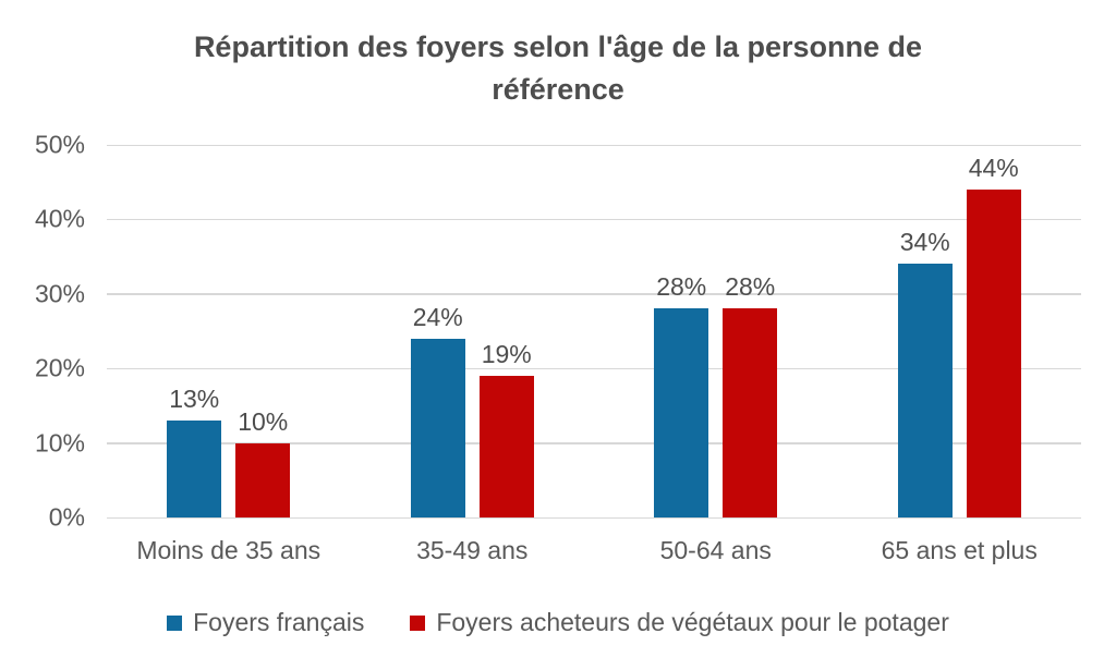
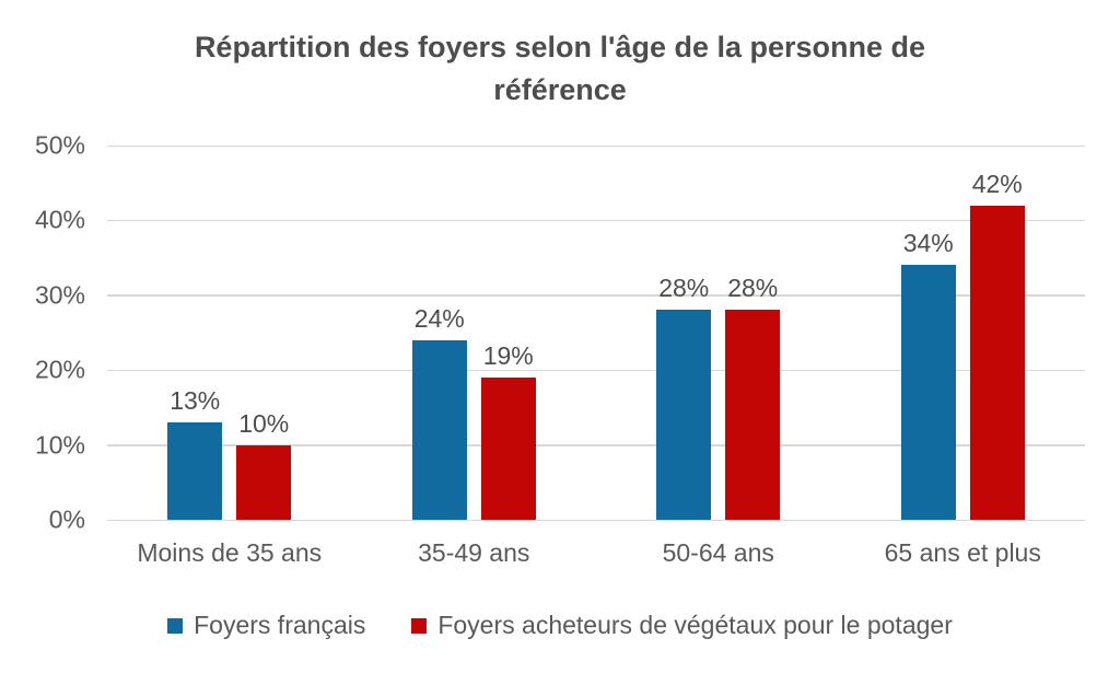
Foyers acheteurs de végétaux pour le potager/65 ans et plus: 44% -> 42%
